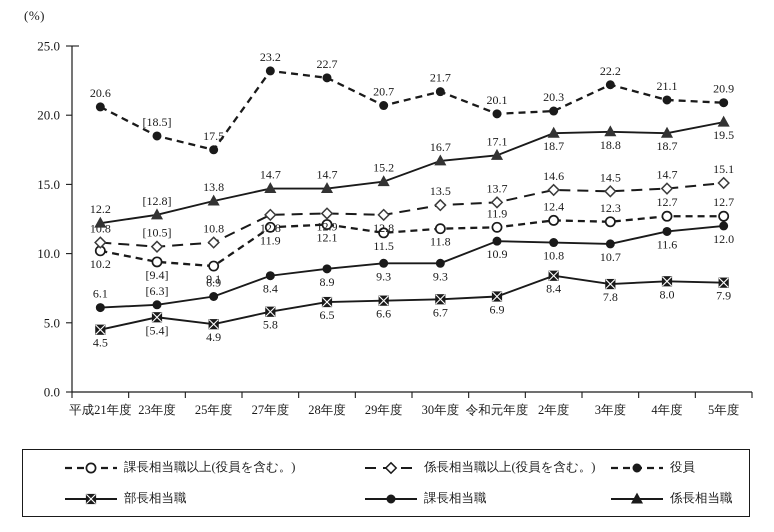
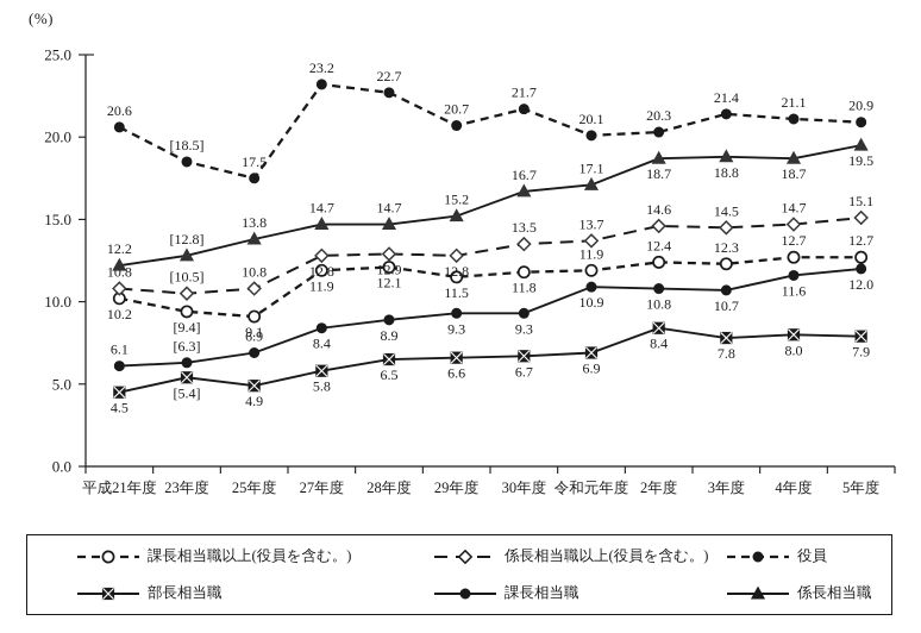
役員/3年度: 22.2 -> 21.4
